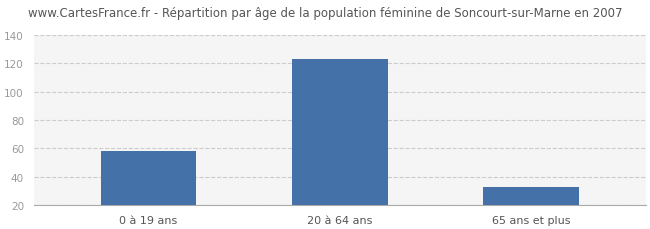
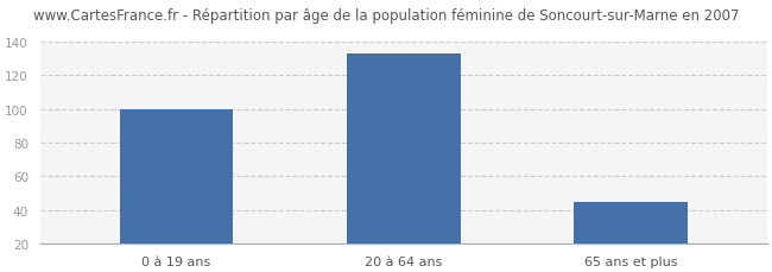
0 à 19 ans: 58 -> 100
20 à 64 ans: 123 -> 133
65 ans et plus: 33 -> 45
